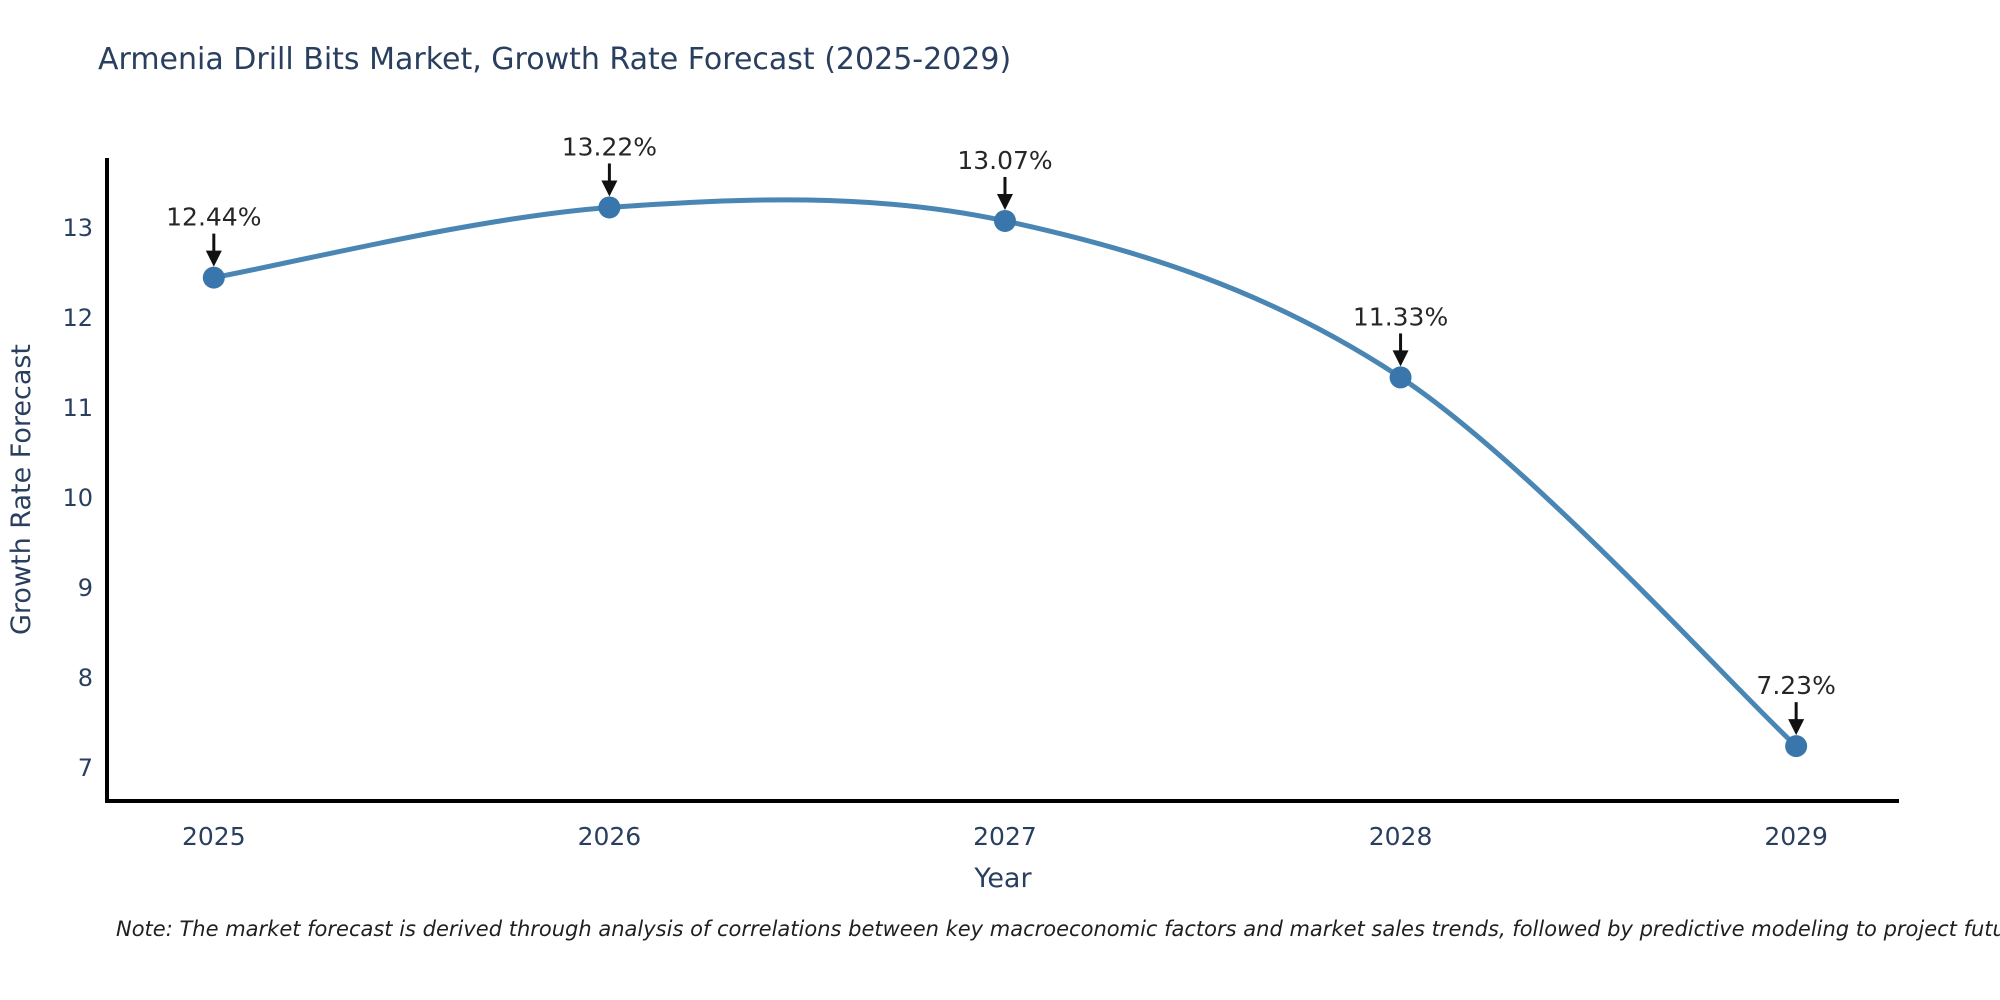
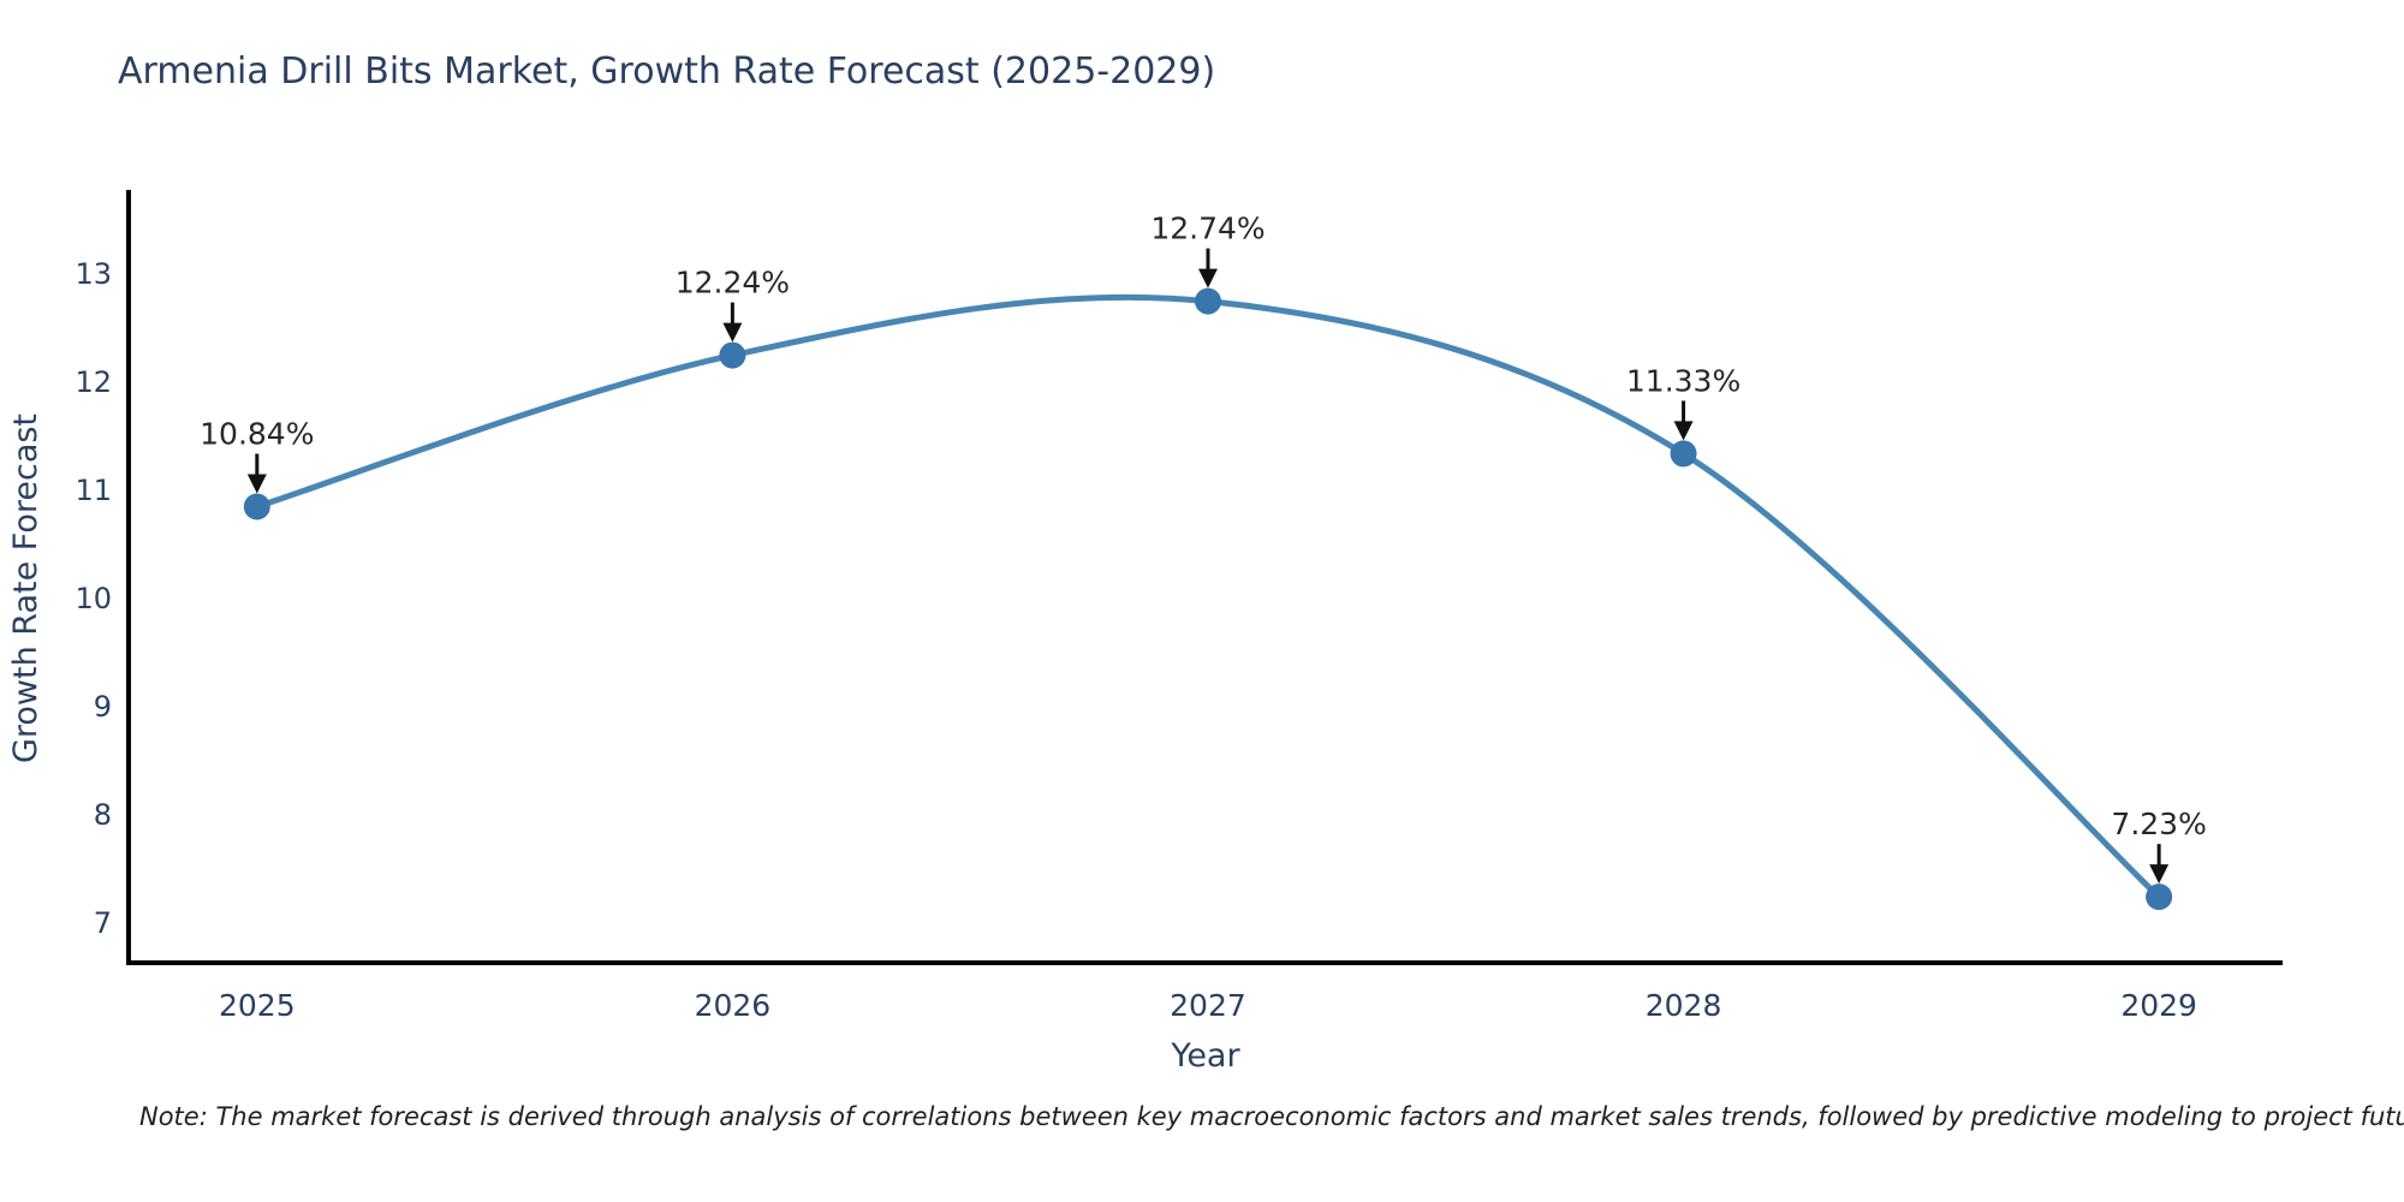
2025: 12.44% -> 10.84%
2026: 13.22% -> 12.24%
2027: 13.07% -> 12.74%
